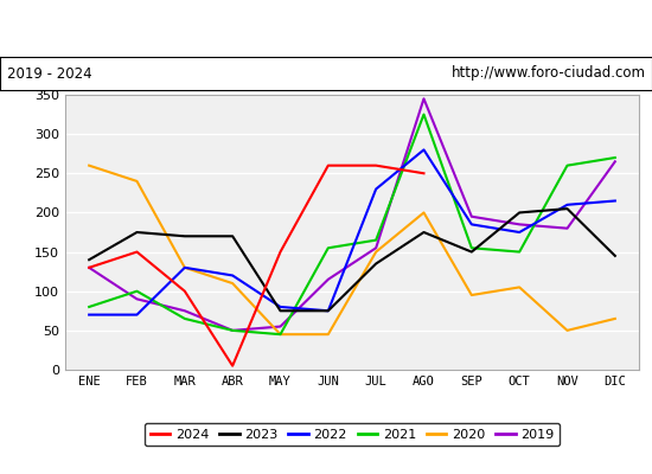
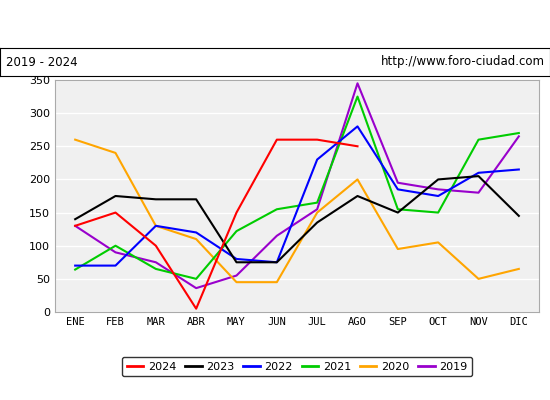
2021/ENE: 80 -> 64
2019/ABR: 50 -> 36
2021/MAY: 45 -> 122
